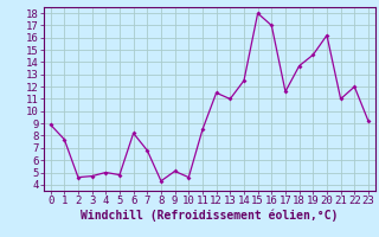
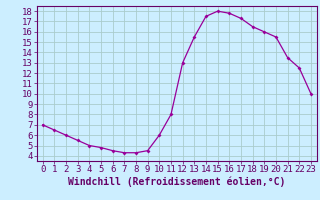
0: 8.9 -> 7.0
1: 7.7 -> 6.5
2: 4.6 -> 6.0
3: 4.7 -> 5.5
6: 8.2 -> 4.5
7: 6.8 -> 4.3
9: 5.1 -> 4.5
10: 4.6 -> 6.0
11: 8.5 -> 8.0
12: 11.5 -> 13.0
13: 11.0 -> 15.5
14: 12.5 -> 17.5
16: 17.0 -> 17.8
17: 11.6 -> 17.3
18: 13.7 -> 16.5
19: 14.6 -> 16.0
20: 16.2 -> 15.5
21: 11.0 -> 13.5
22: 12.0 -> 12.5
23: 9.2 -> 10.0
